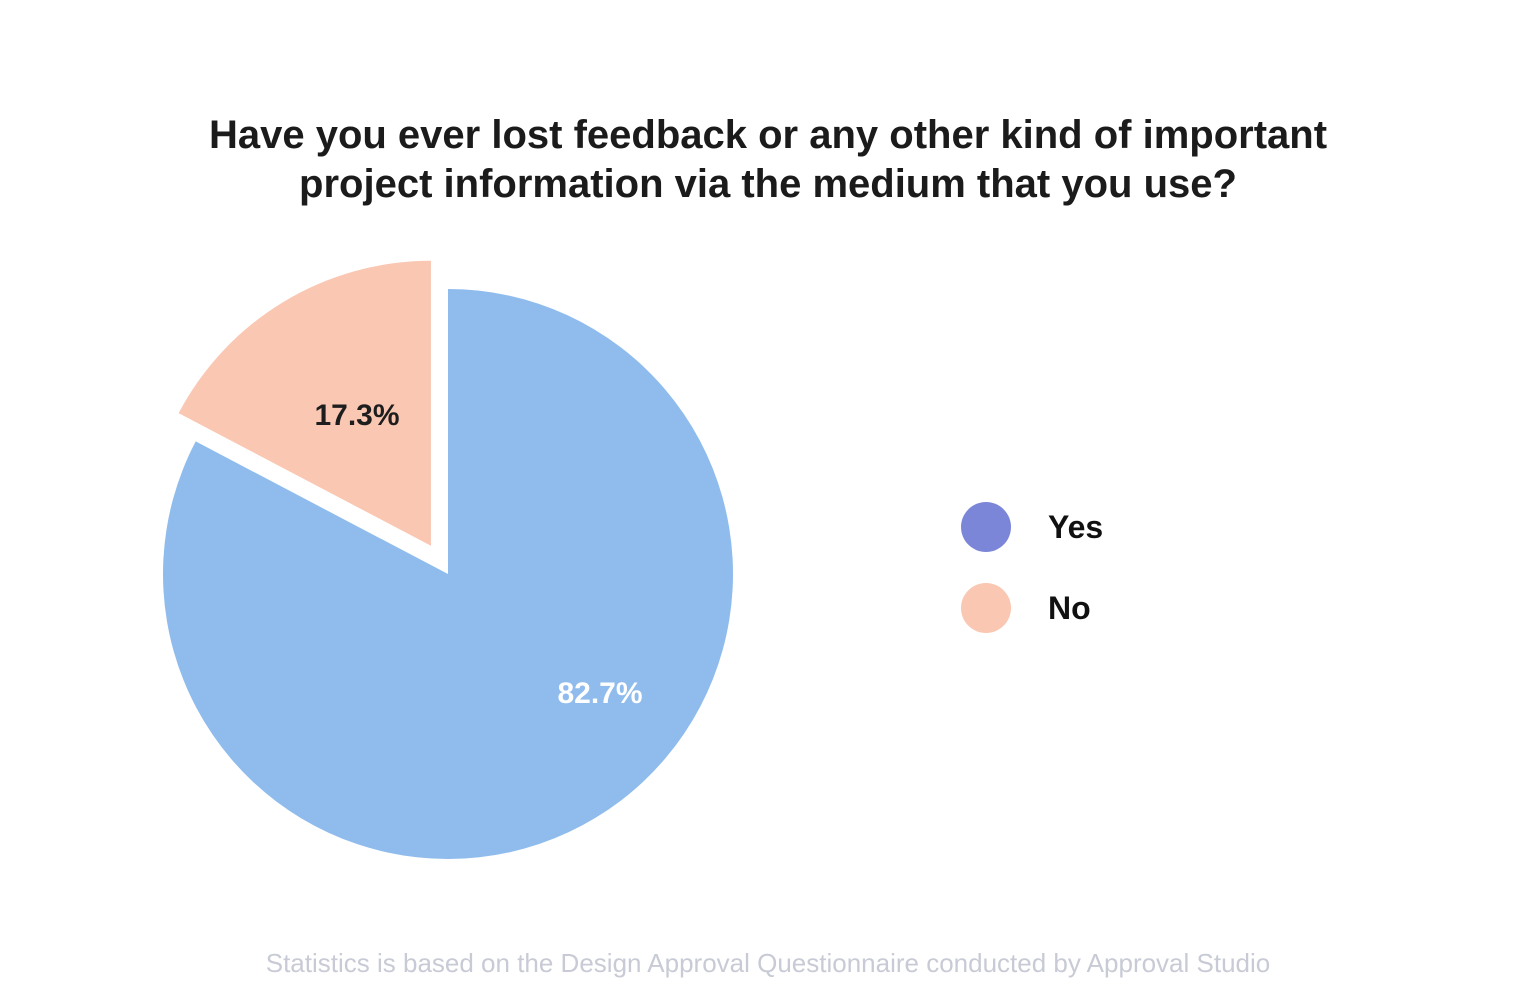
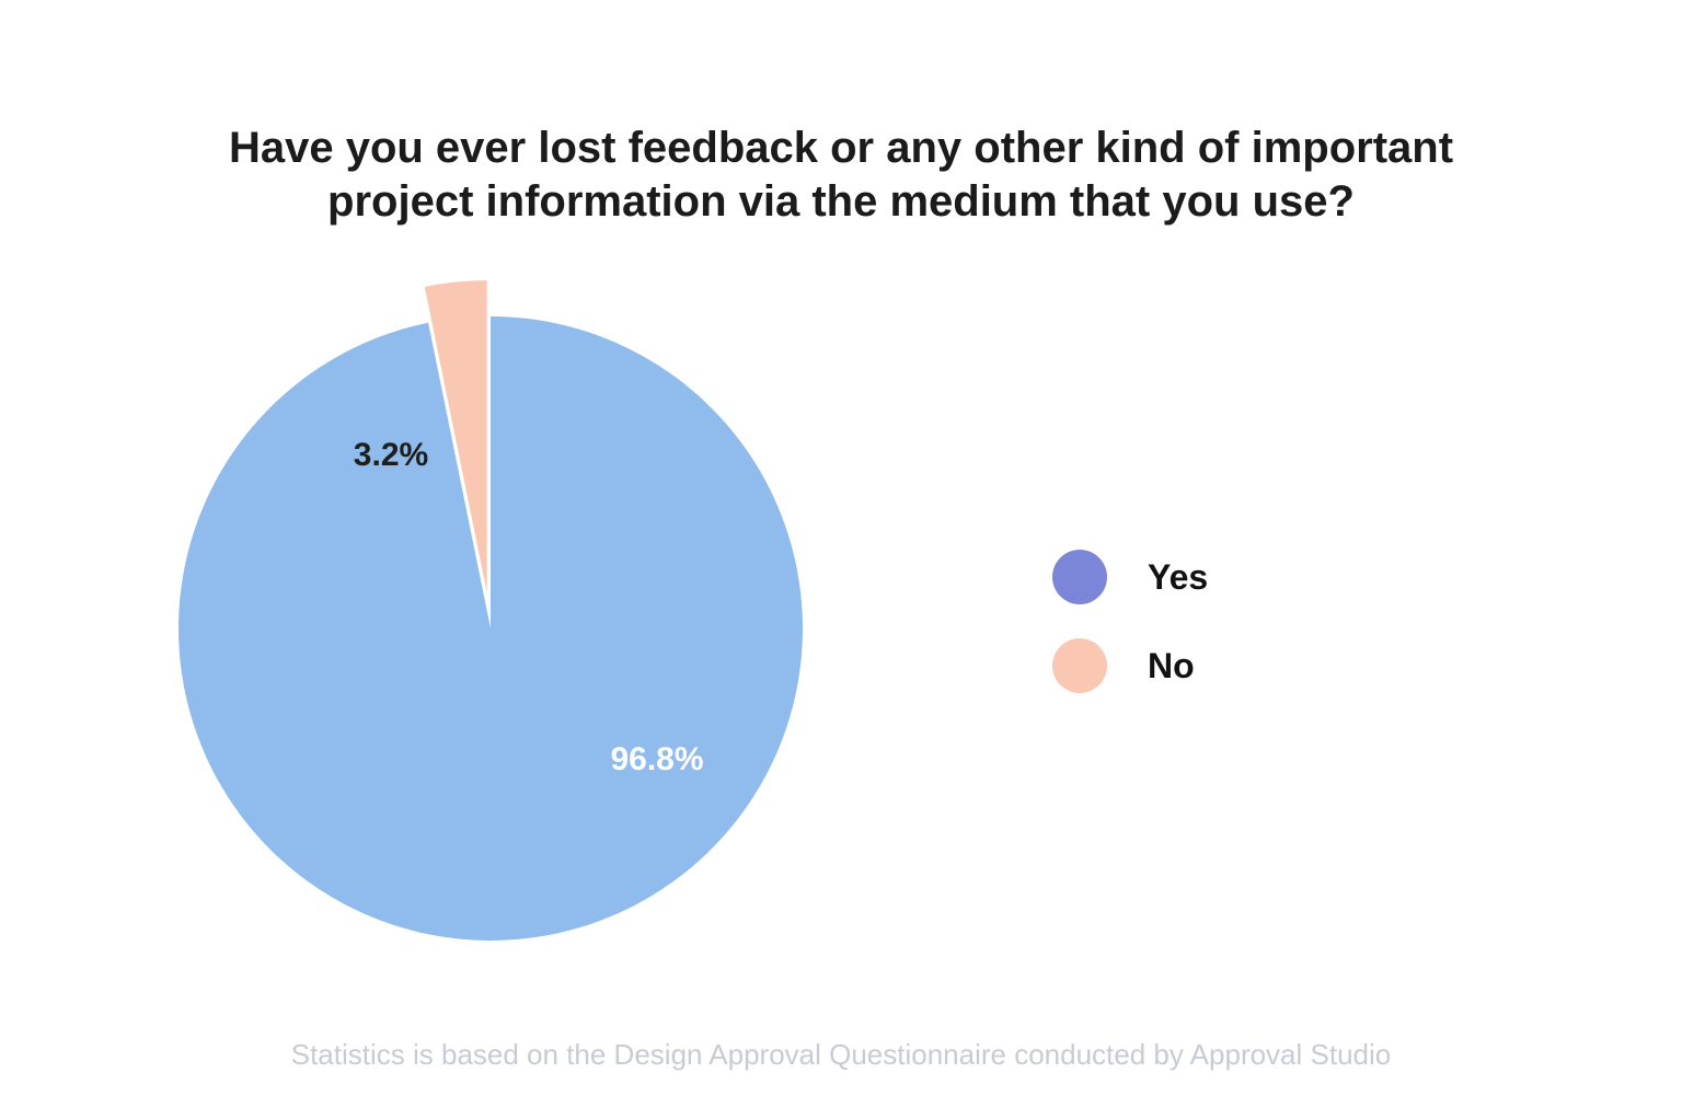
Yes: 82.7% -> 96.8%
No: 17.3% -> 3.2%
